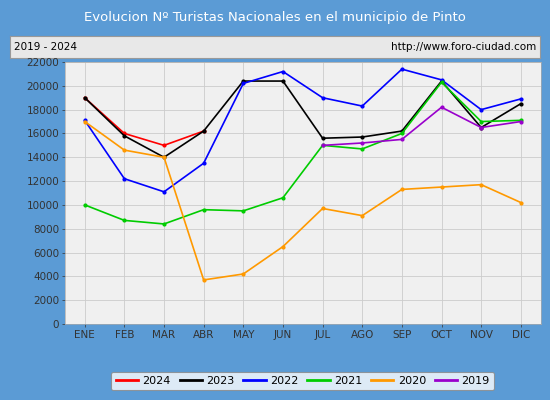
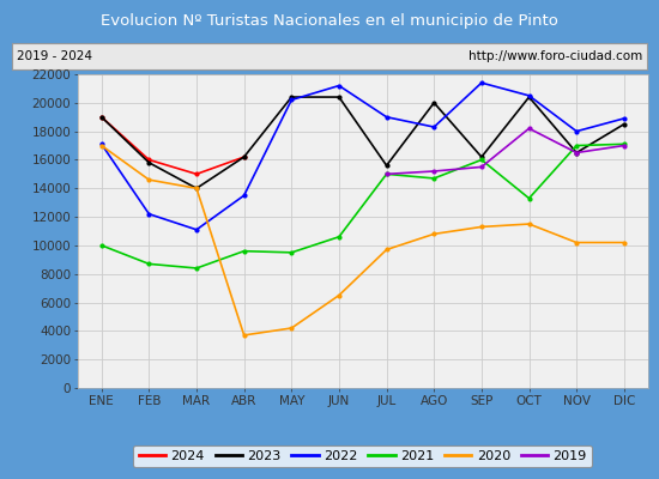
2023/AGO: 15700 -> 20000
2020/AGO: 9100 -> 10800
2021/OCT: 20300 -> 13300
2020/NOV: 11700 -> 10200
